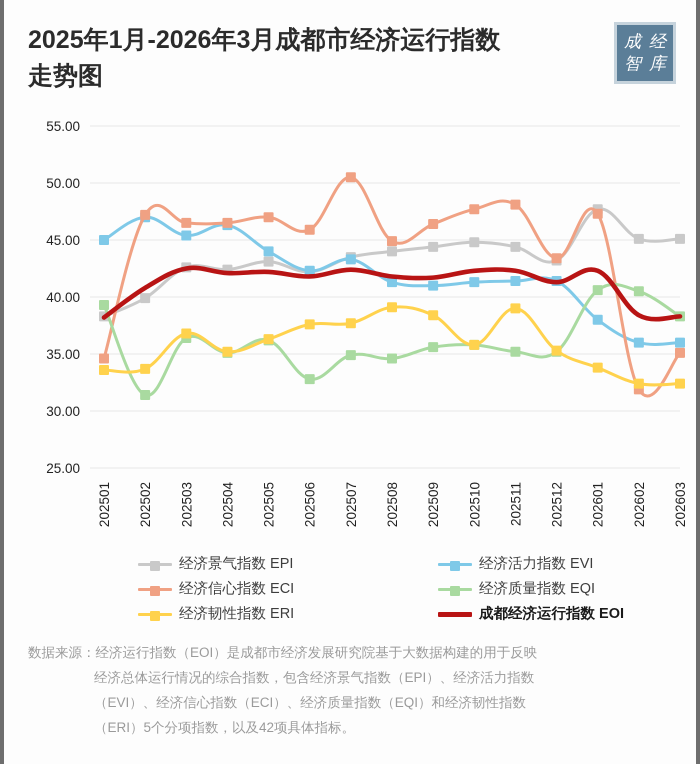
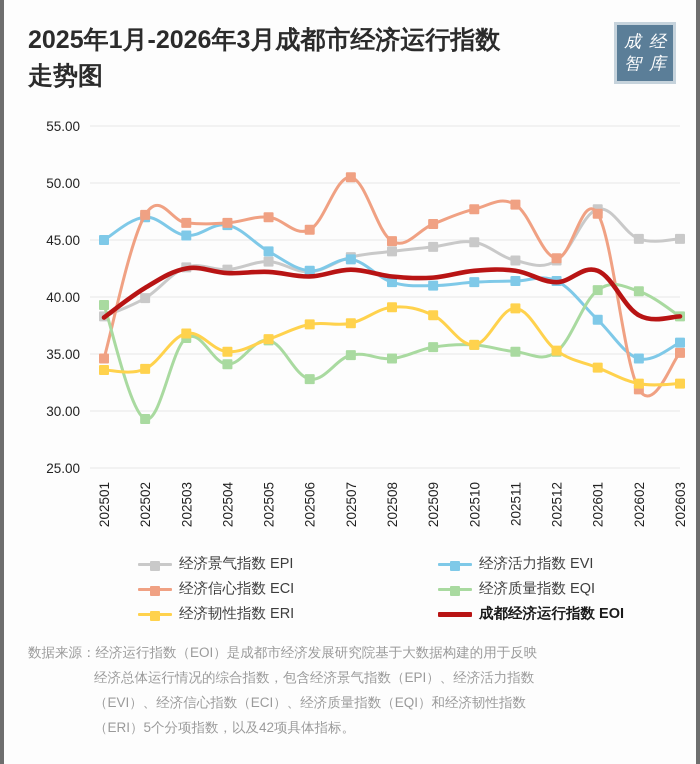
经济质量指数 EQI/202502: 31.4 -> 29.3
经济质量指数 EQI/202504: 35.1 -> 34.1
经济景气指数 EPI/202511: 44.4 -> 43.2
经济活力指数 EVI/202602: 36.0 -> 34.6
